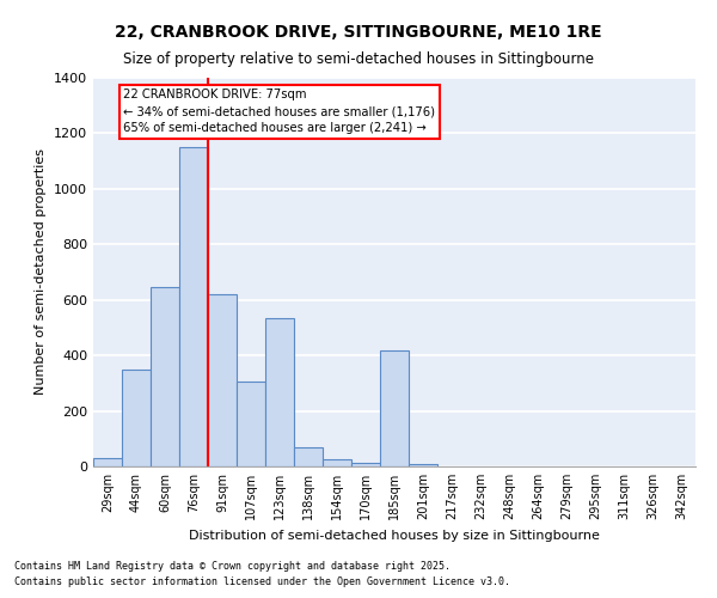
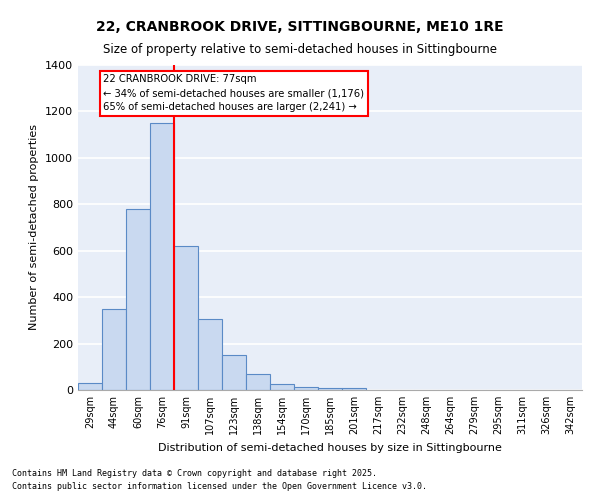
60sqm: 645 -> 780
123sqm: 535 -> 150
185sqm: 420 -> 10
